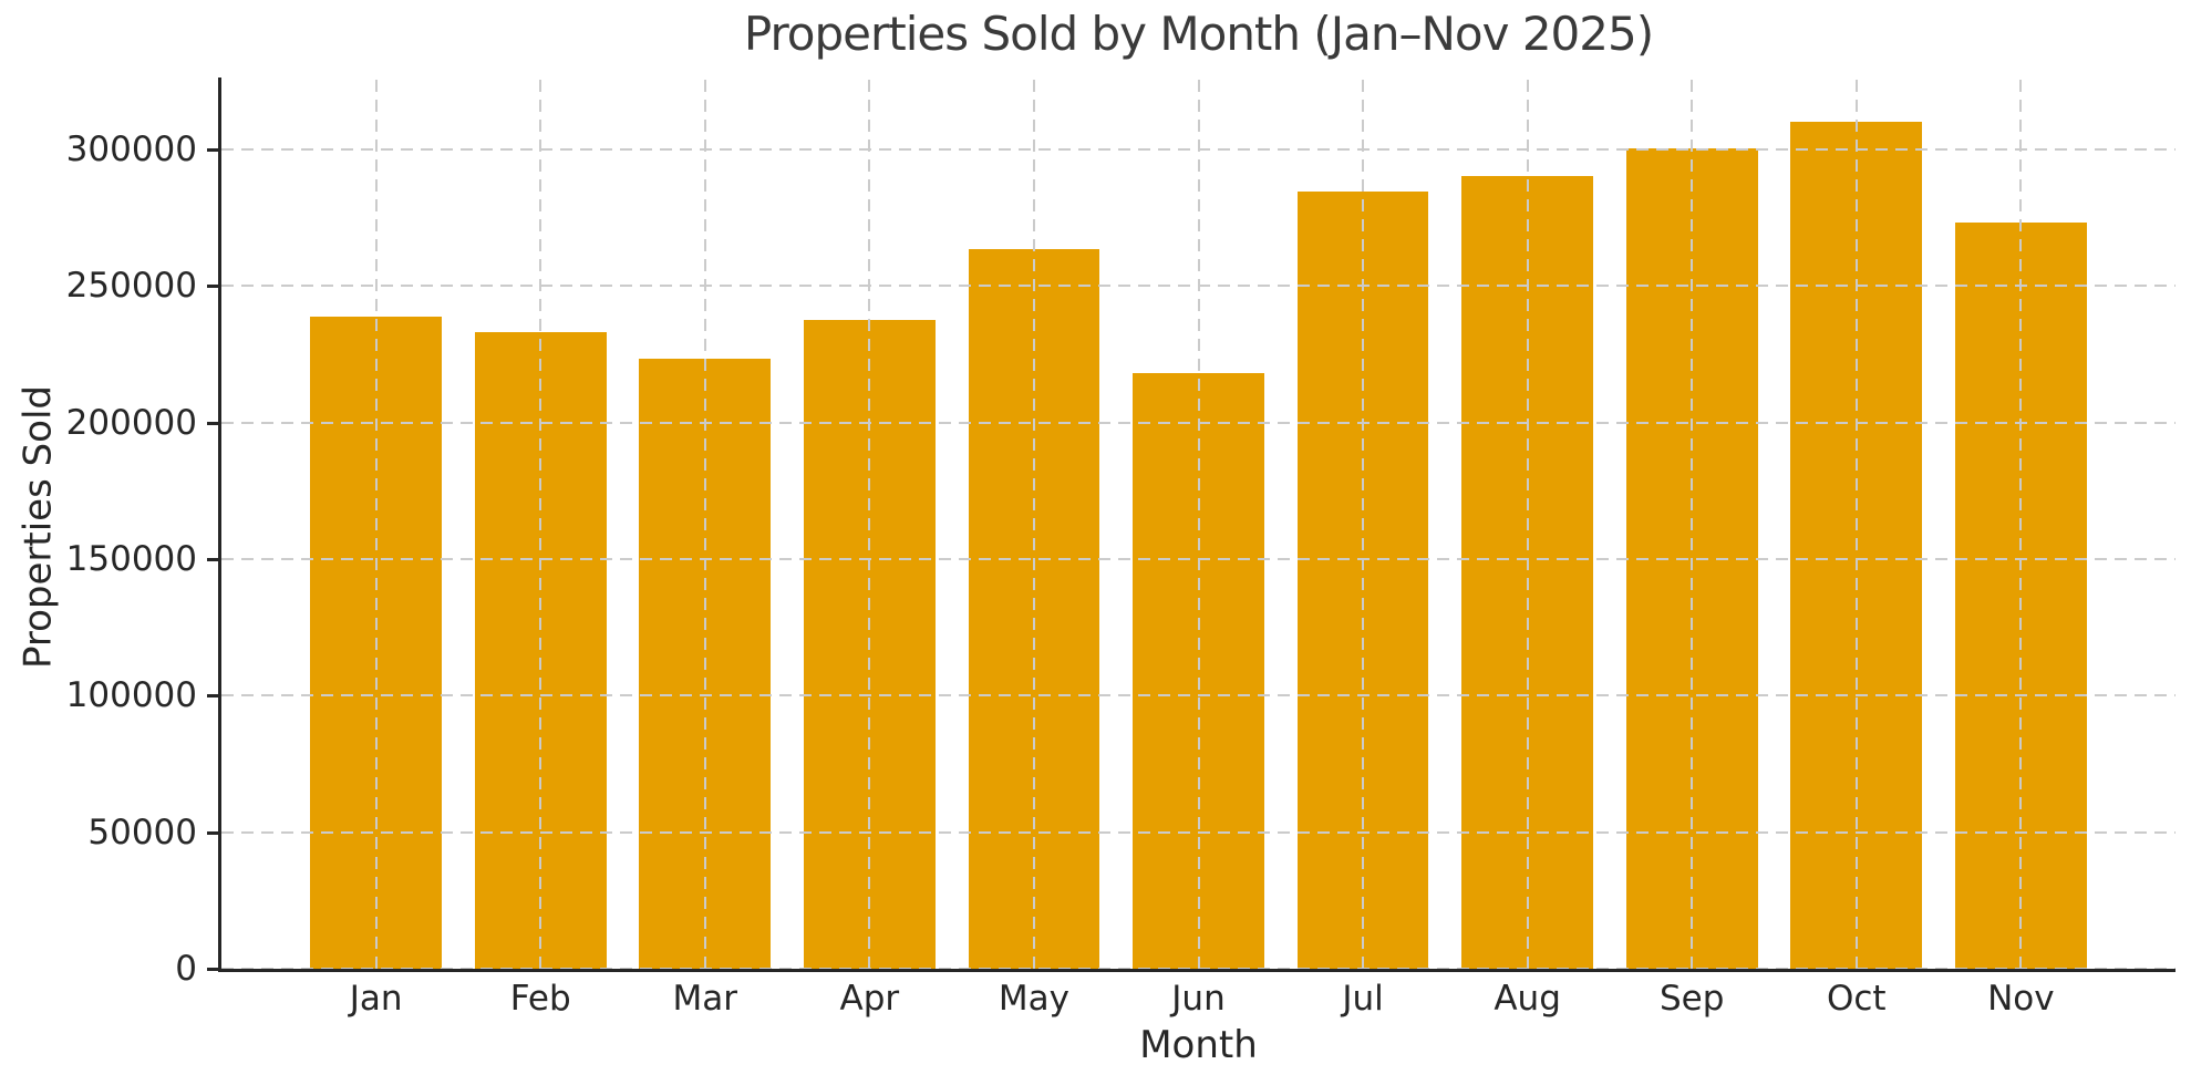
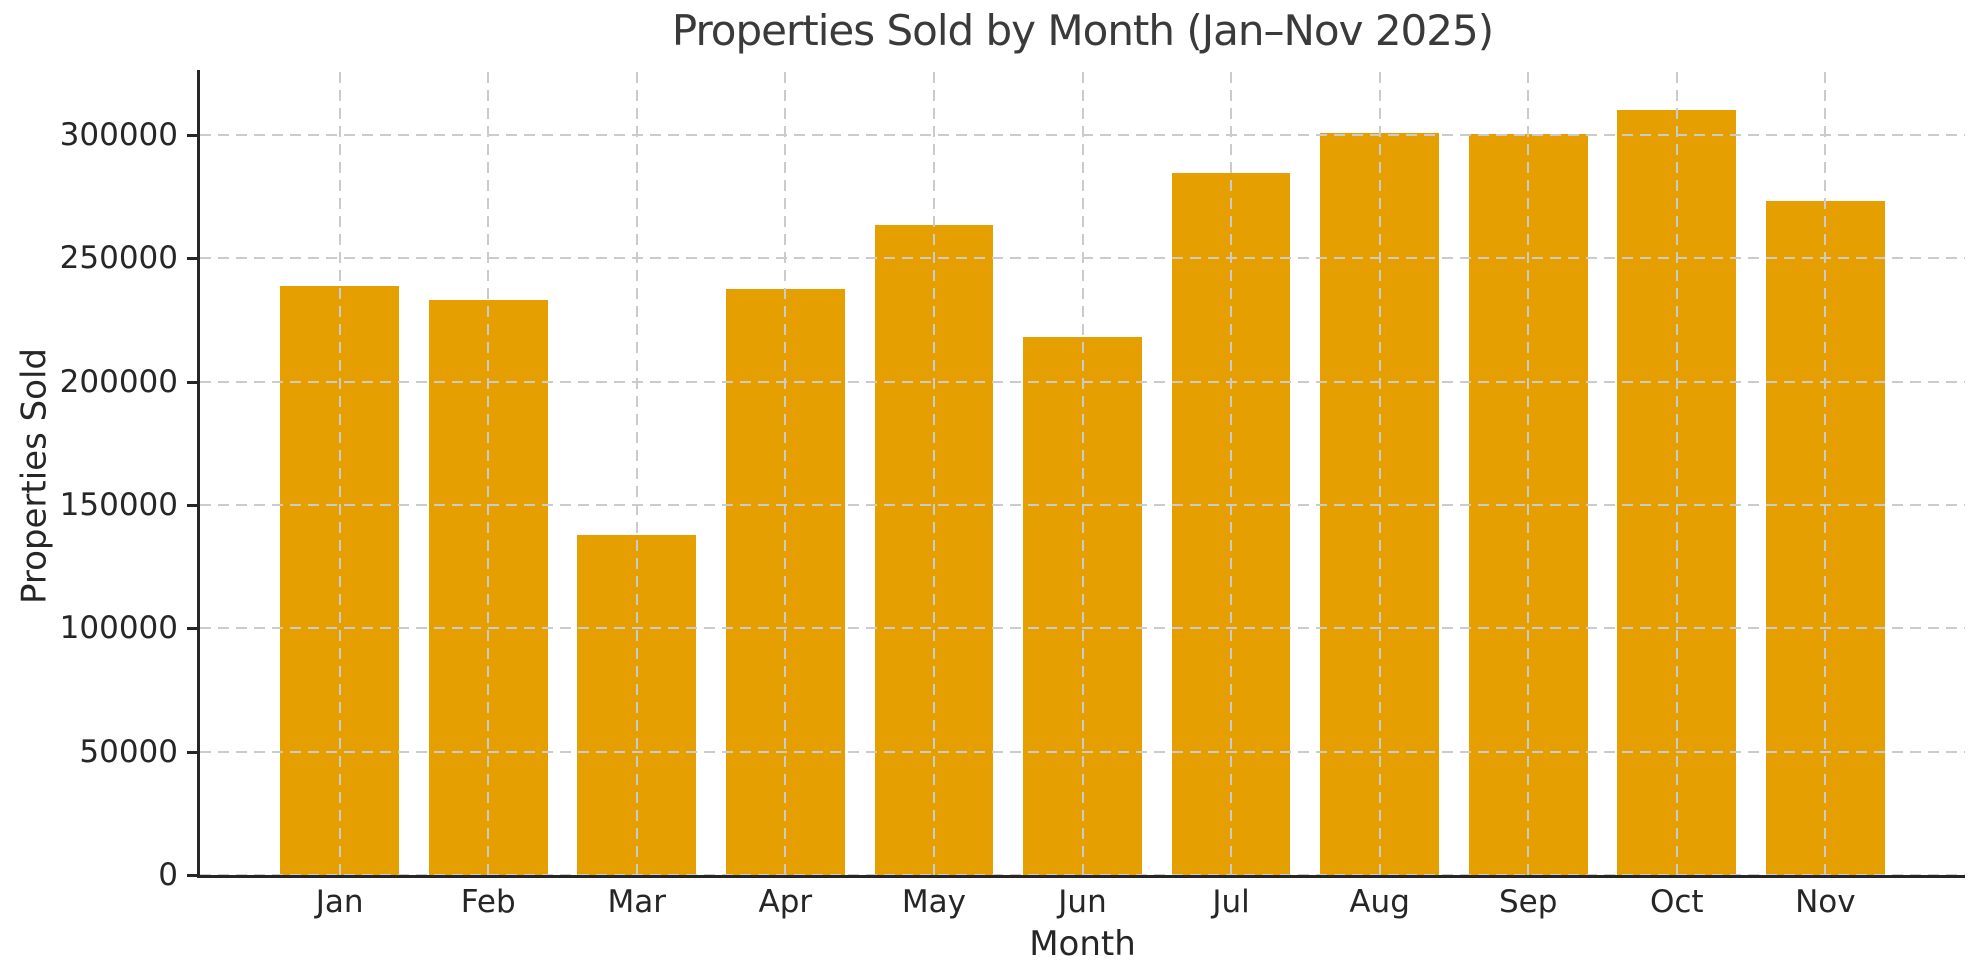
Mar: 224000 -> 138000
Aug: 290000 -> 301000
